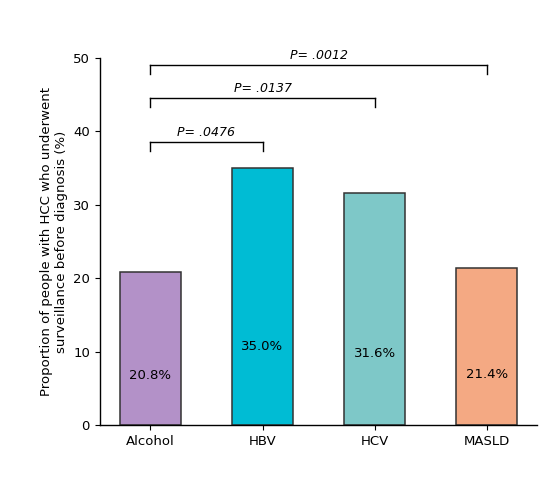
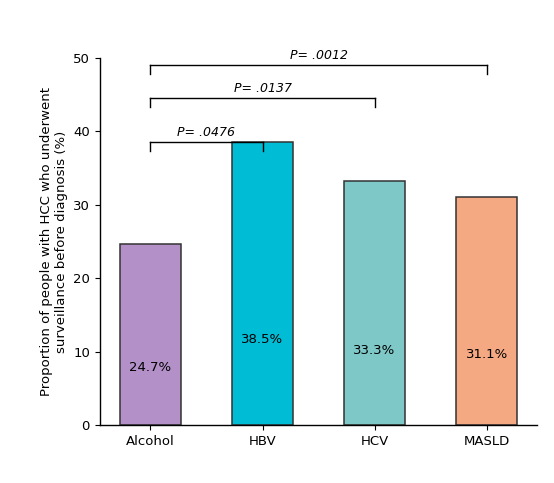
Alcohol: 20.8% -> 24.7%
HBV: 35.0% -> 38.5%
HCV: 31.6% -> 33.3%
MASLD: 21.4% -> 31.1%
